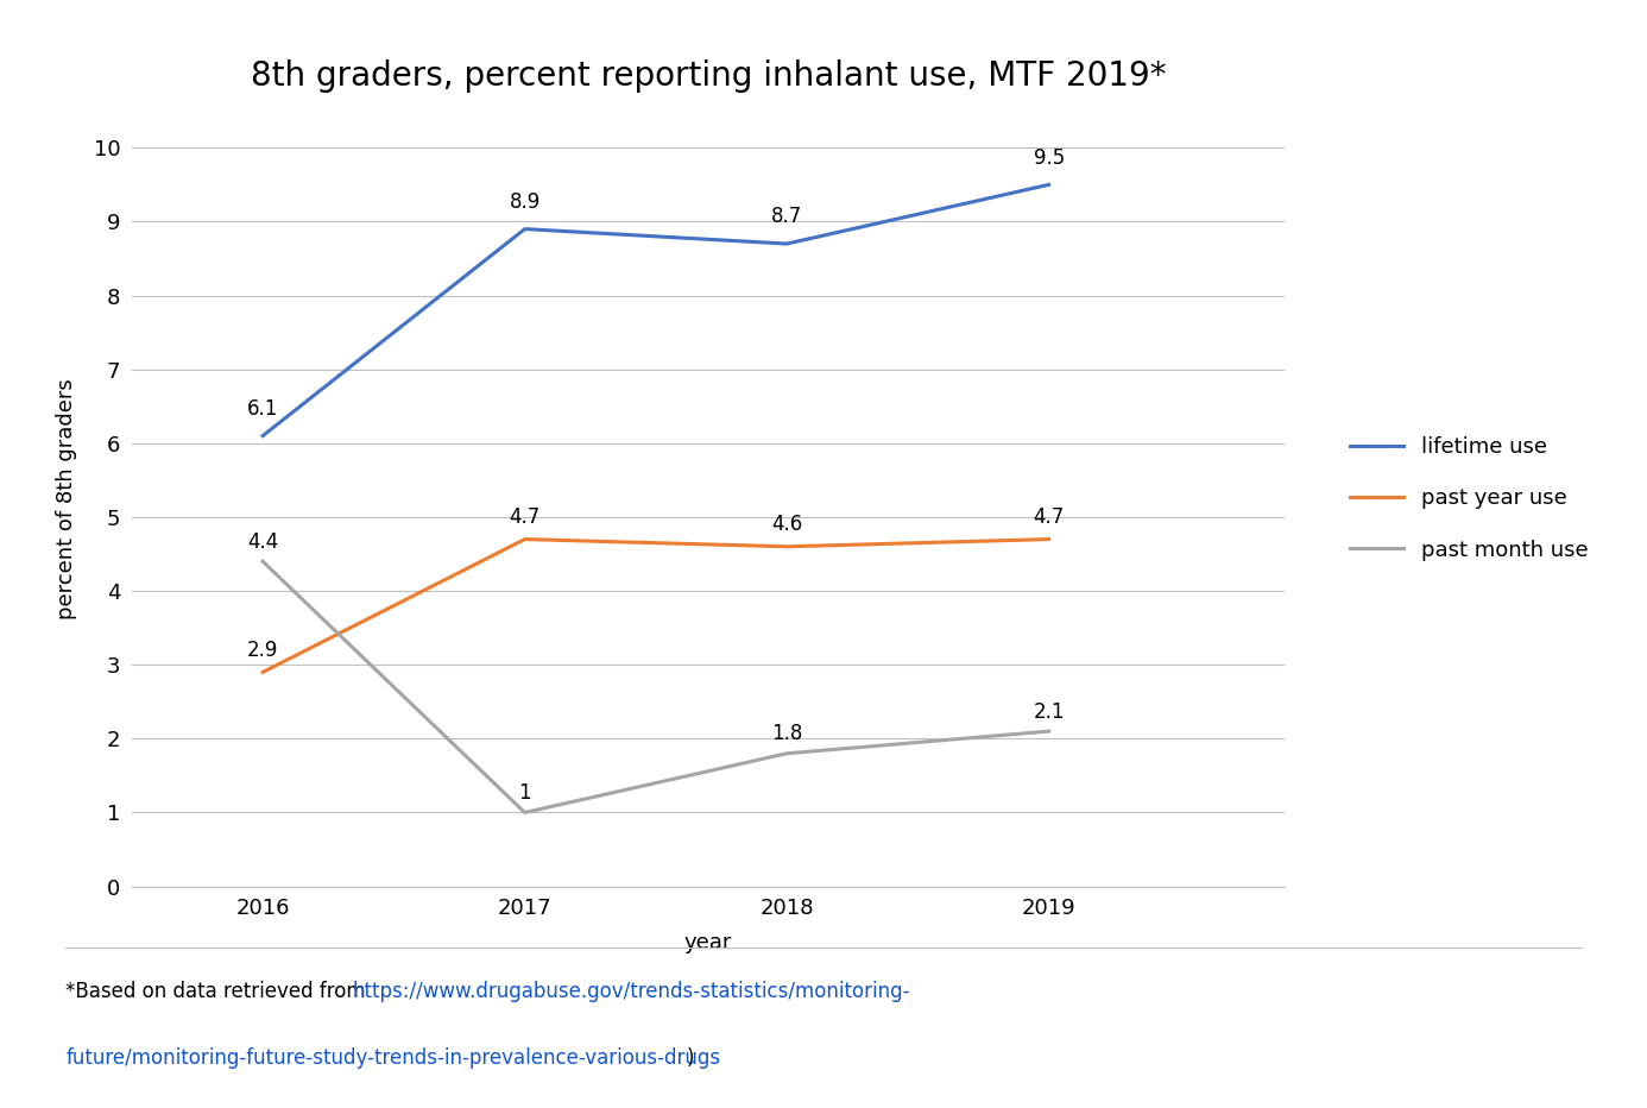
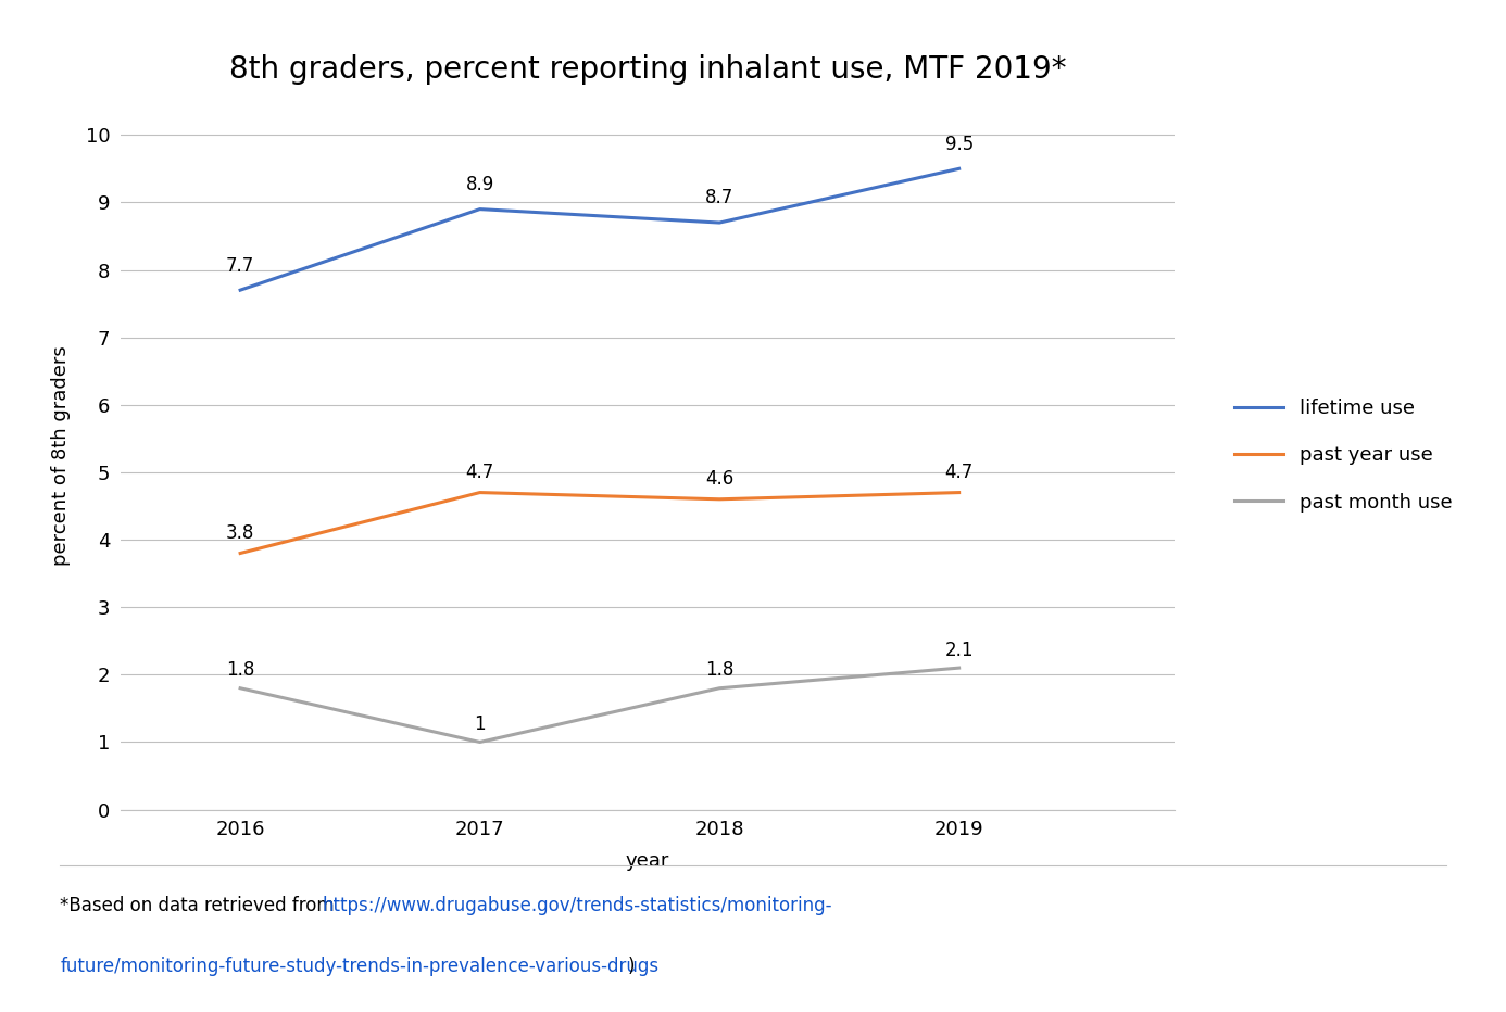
lifetime use/2016: 6.1 -> 7.7
past year use/2016: 2.9 -> 3.8
past month use/2016: 4.4 -> 1.8
